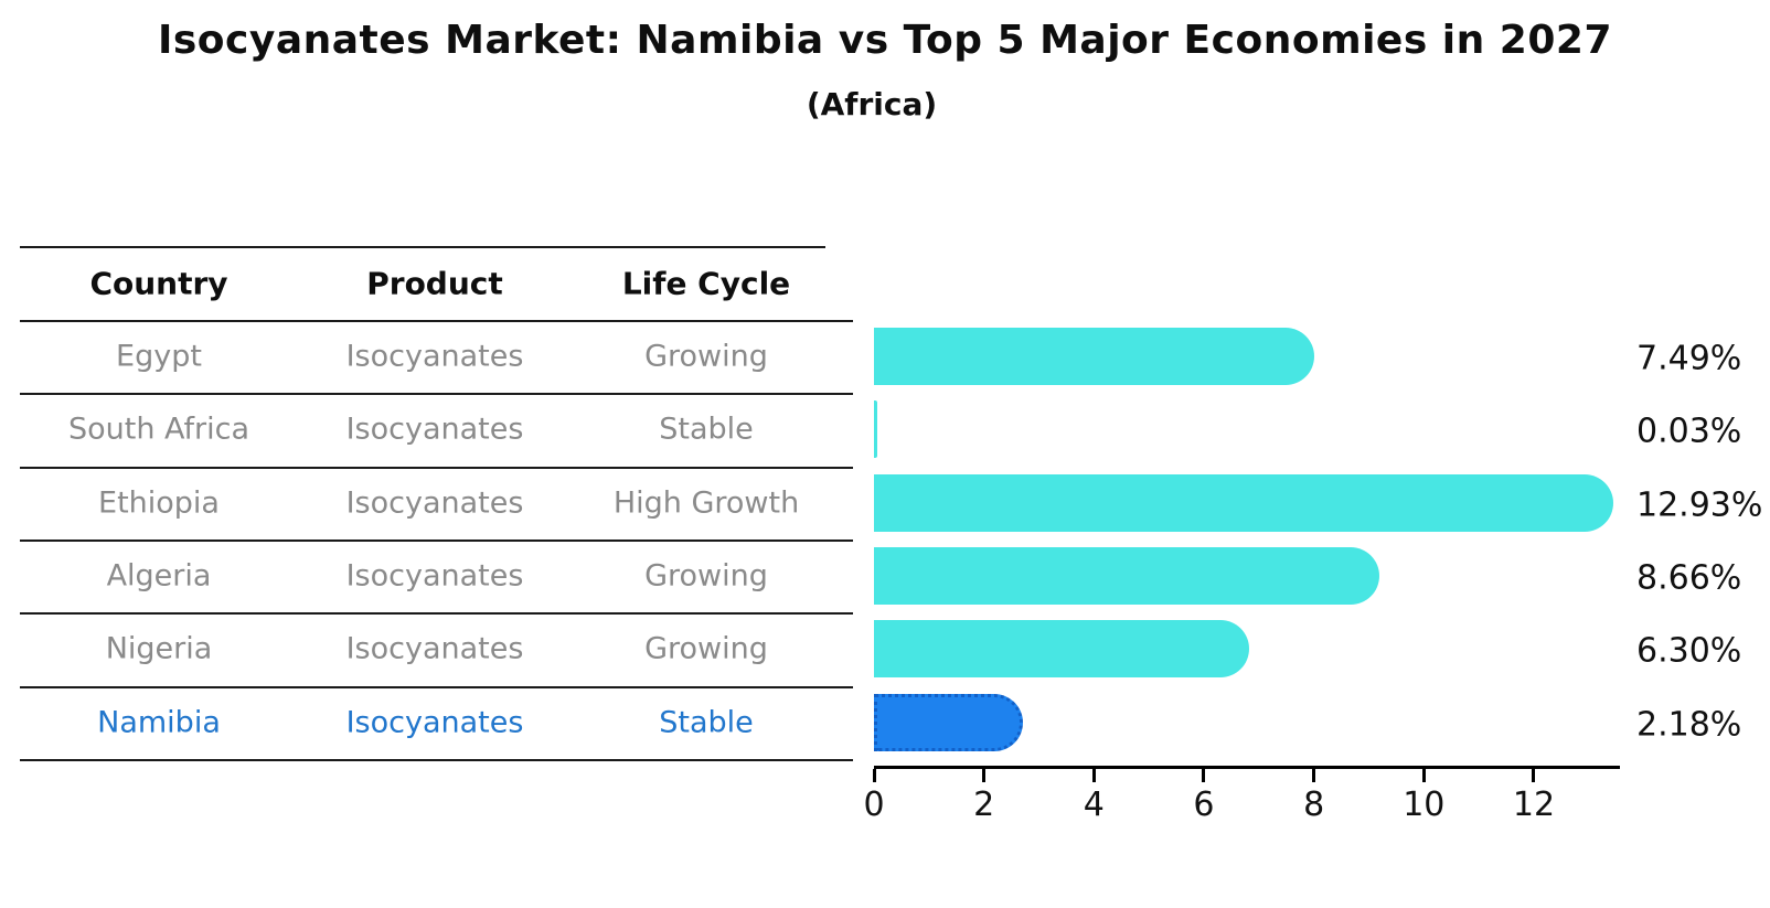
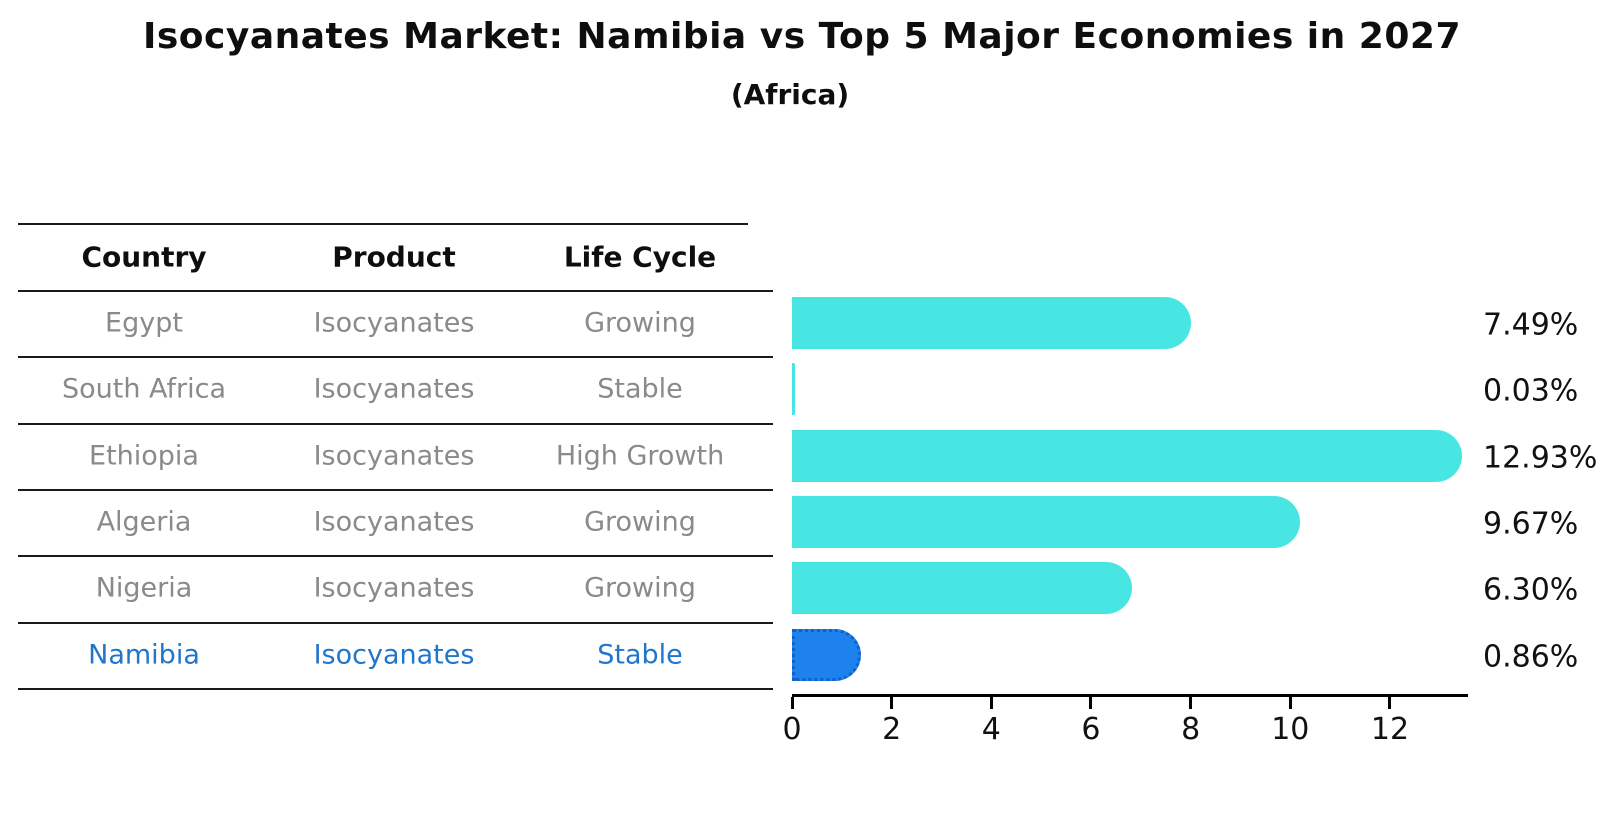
Algeria: 8.66% -> 9.67%
Namibia: 2.18% -> 0.86%
